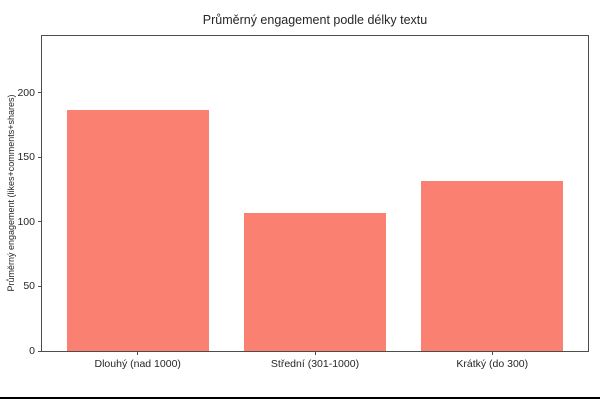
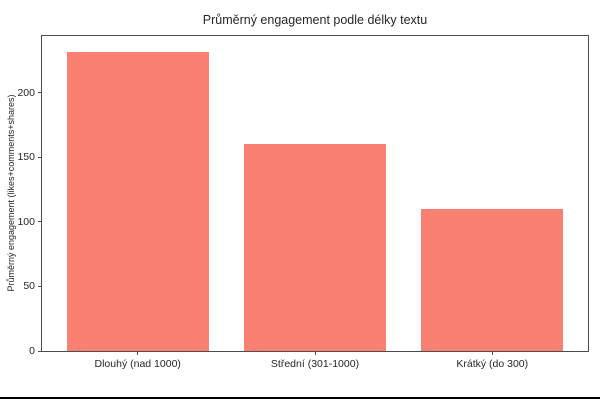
Dlouhý (nad 1000): 187 -> 232
Střední (301-1000): 107 -> 160
Krátký (do 300): 132 -> 110
